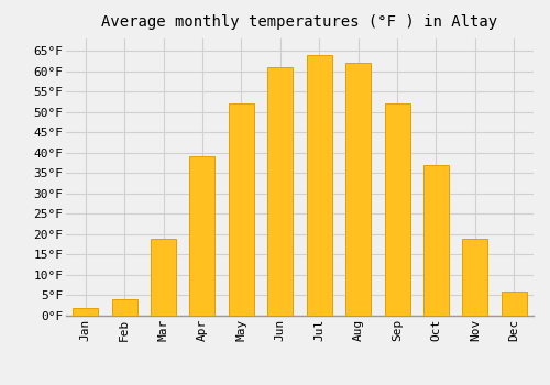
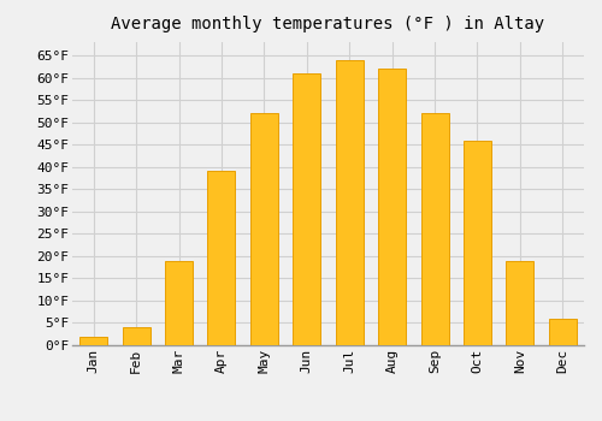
Oct: 37°F -> 46°F
